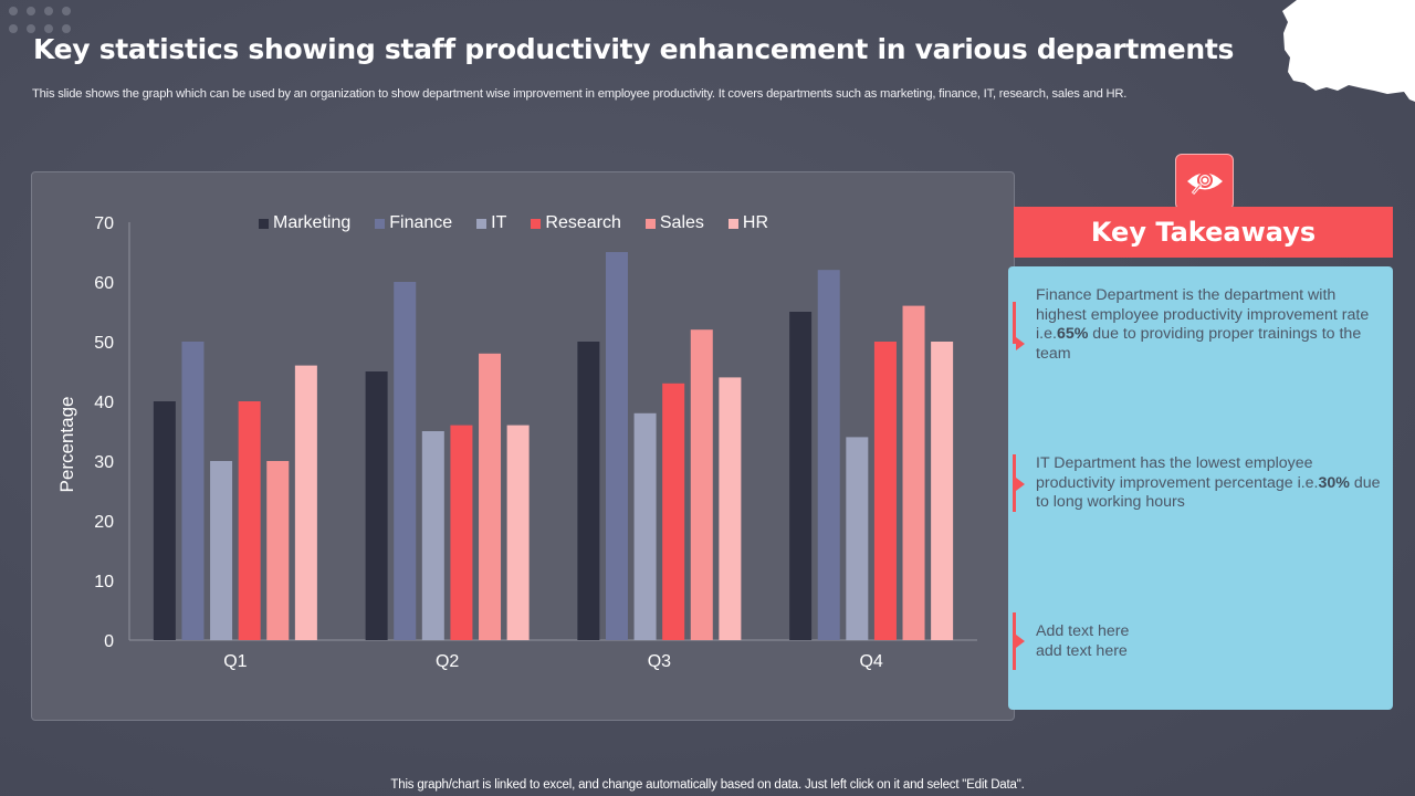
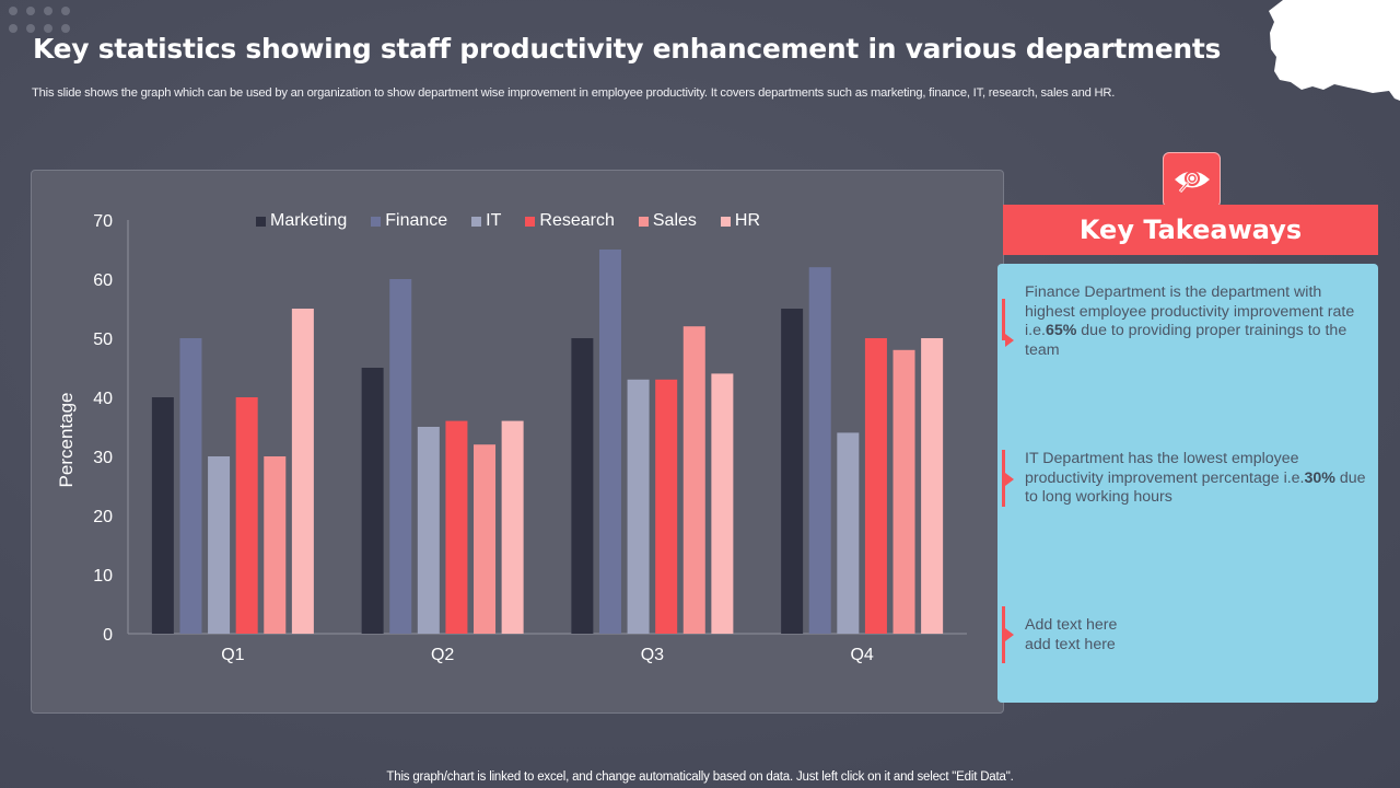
HR/Q1: 46 -> 55
Sales/Q2: 48 -> 32
IT/Q3: 38 -> 43
Sales/Q4: 56 -> 48
